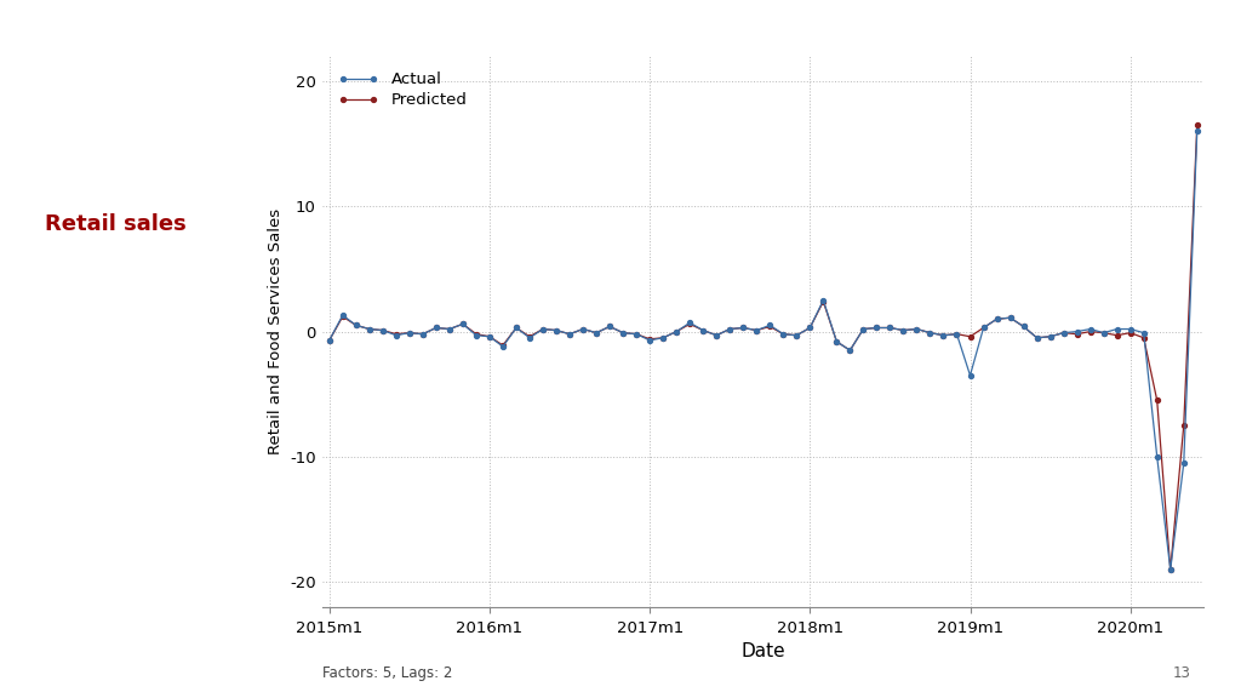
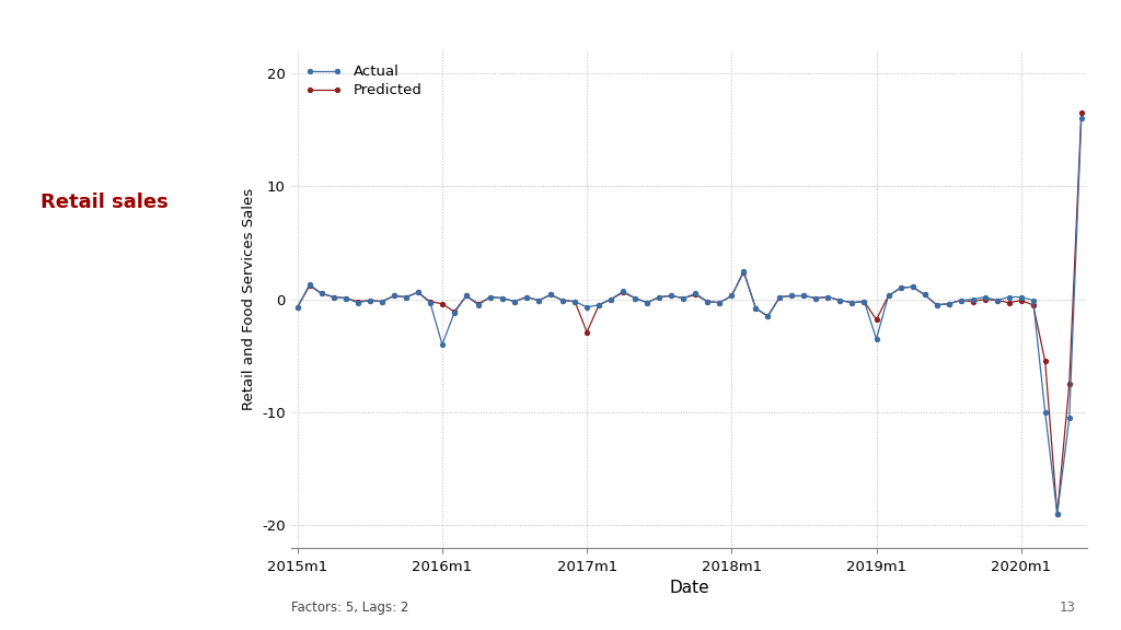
Actual/2016m1: -0.4 -> -4.0
Predicted/2017m1: -0.6 -> -2.9
Predicted/2019m1: -0.4 -> -1.8
